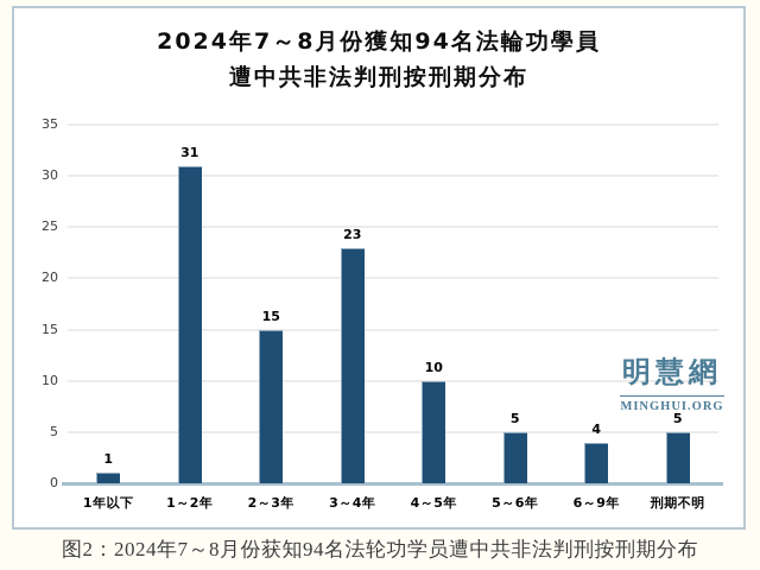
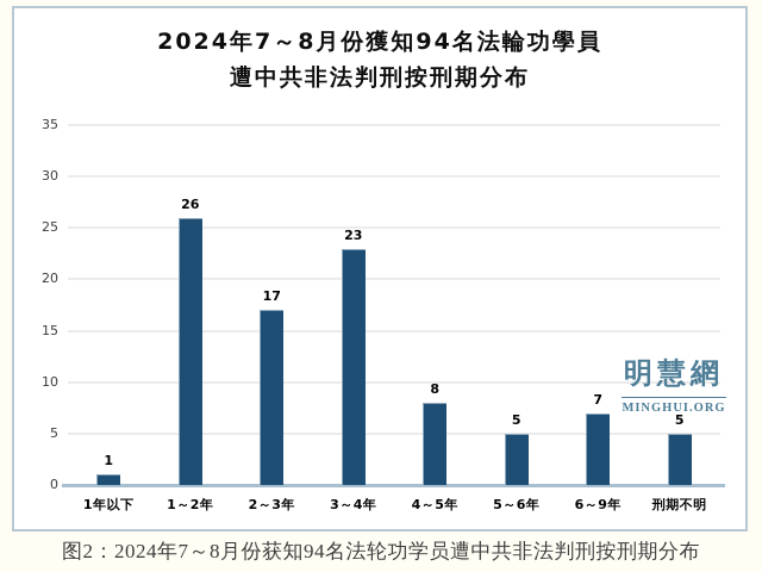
1～2年: 31 -> 26
2～3年: 15 -> 17
4～5年: 10 -> 8
6～9年: 4 -> 7
